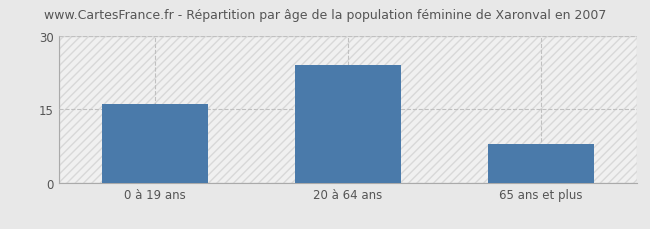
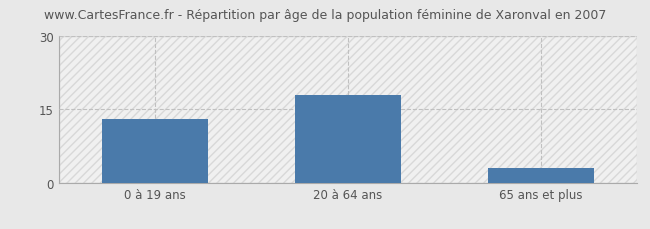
0 à 19 ans: 16 -> 13
20 à 64 ans: 24 -> 18
65 ans et plus: 8 -> 3
